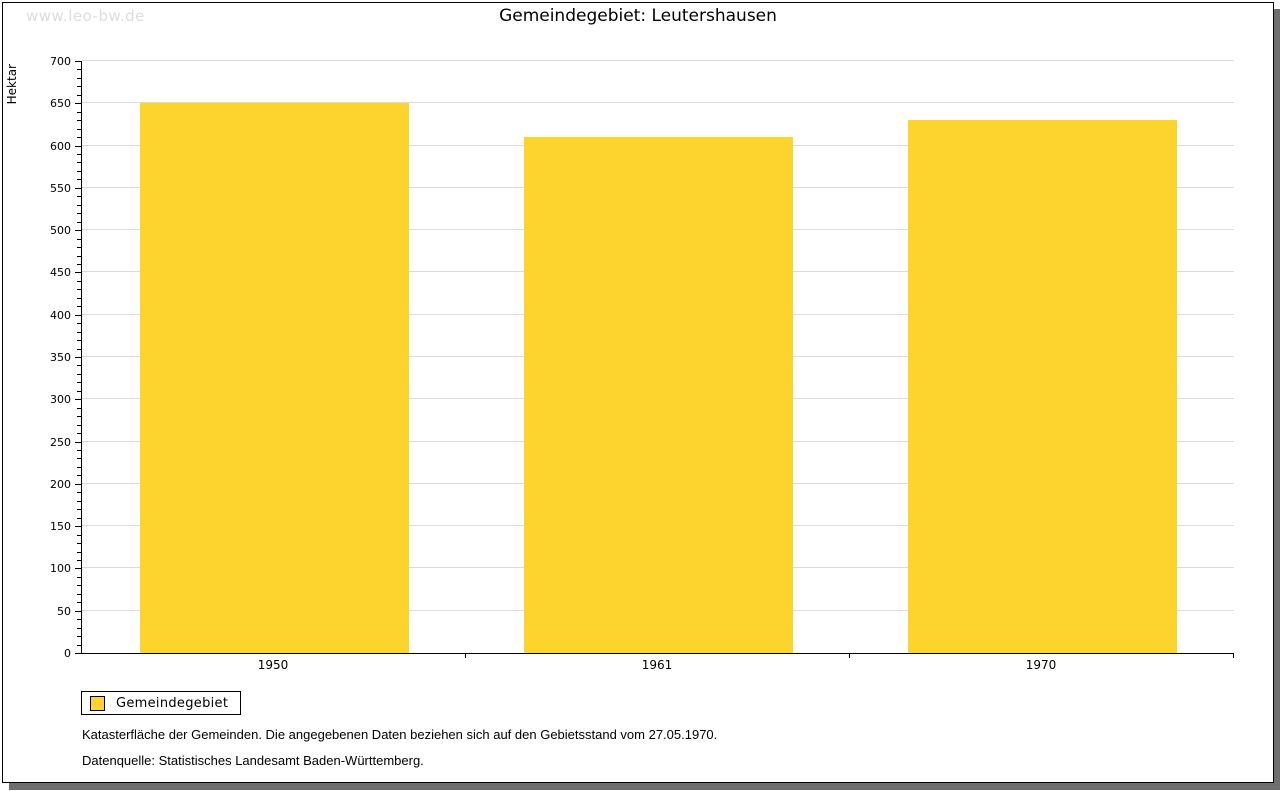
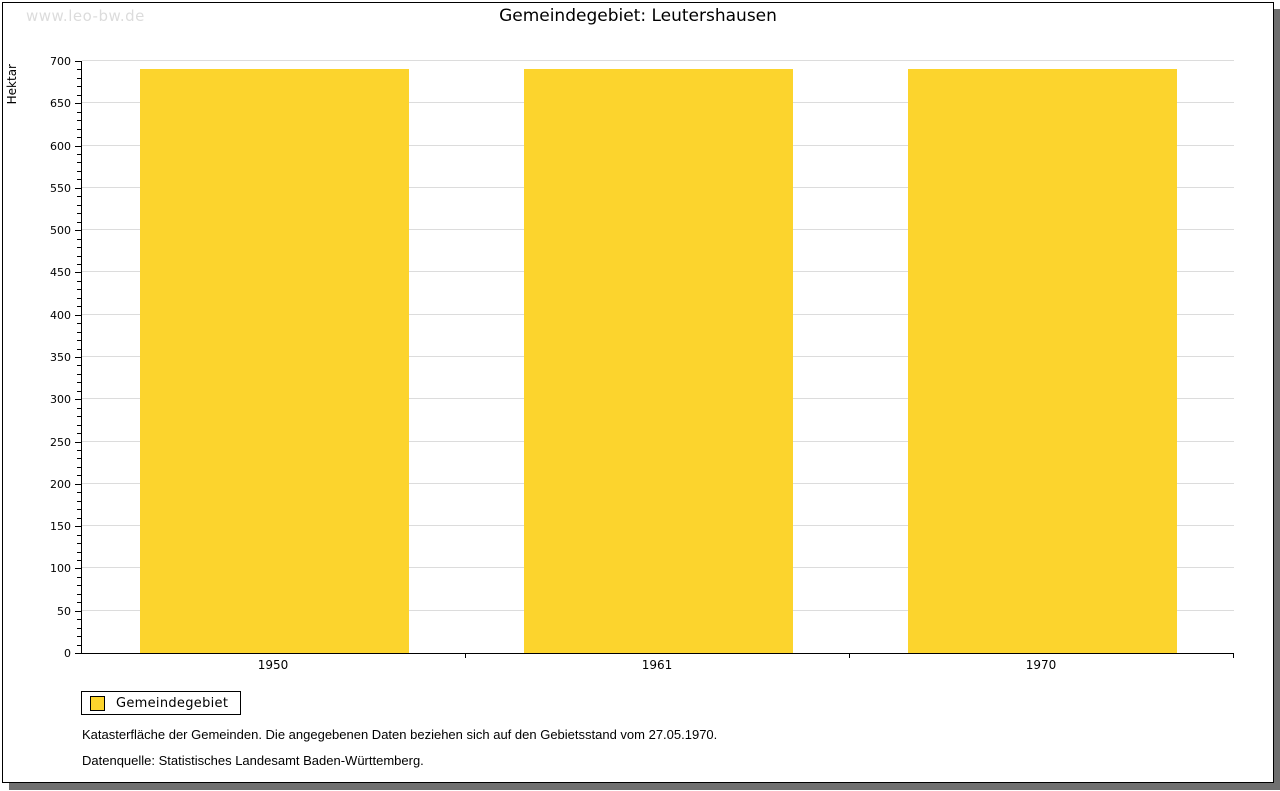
1950: 650 -> 690
1961: 610 -> 690
1970: 630 -> 690
